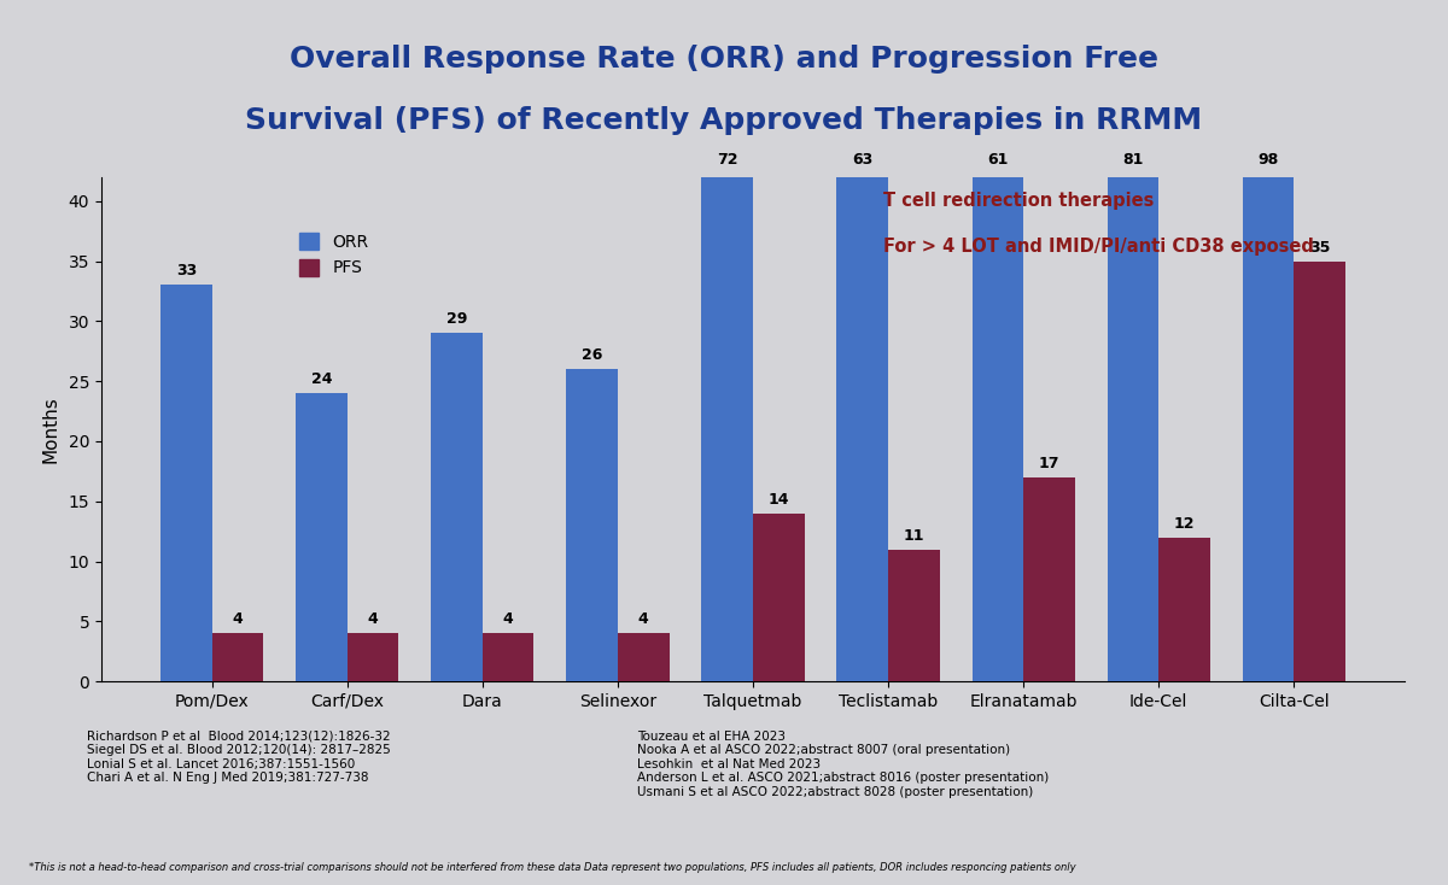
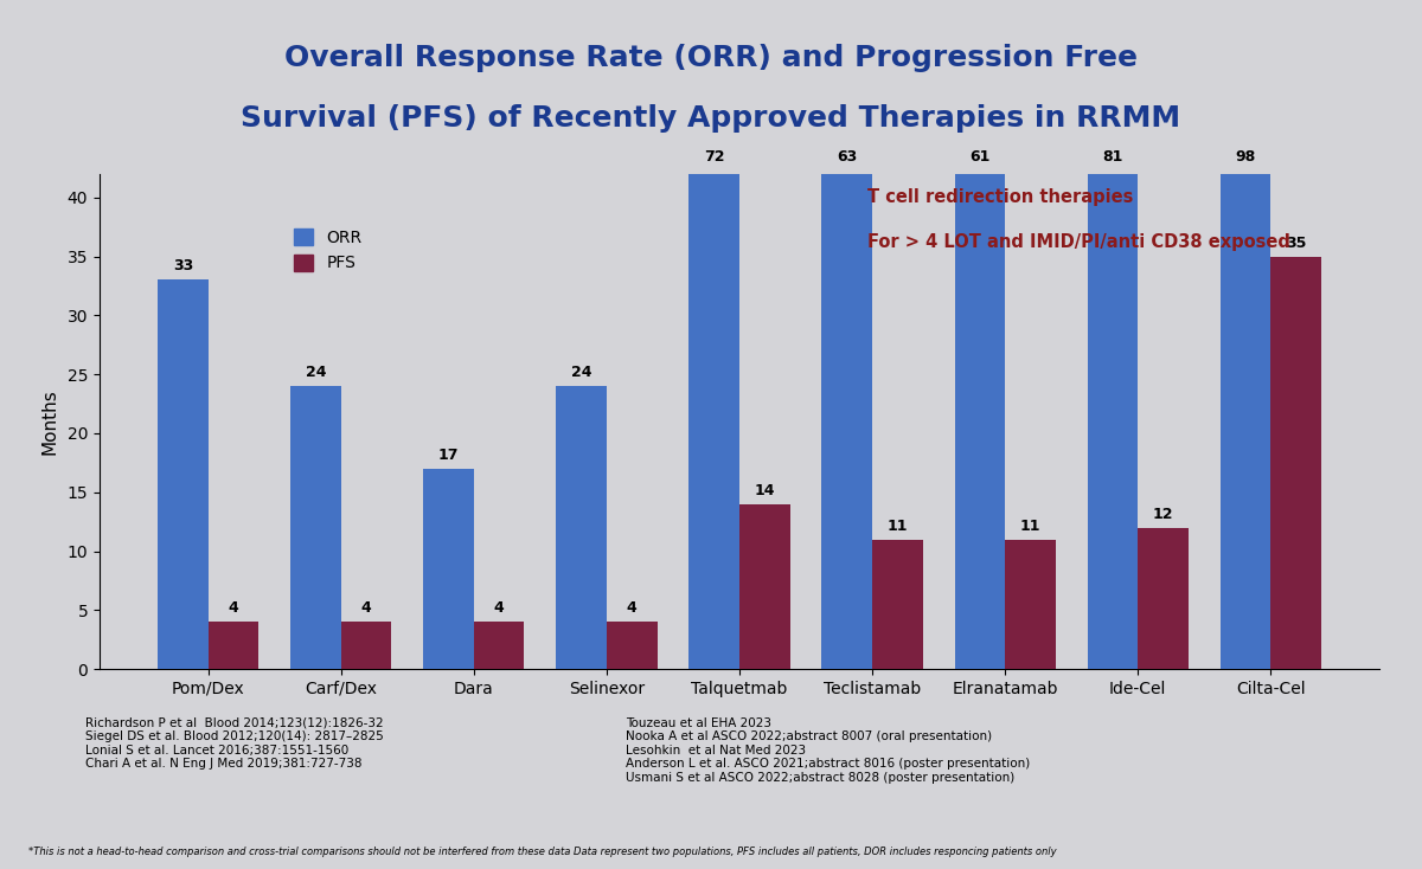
ORR/Dara: 29 -> 17
ORR/Selinexor: 26 -> 24
PFS/Elranatamab: 17 -> 11
